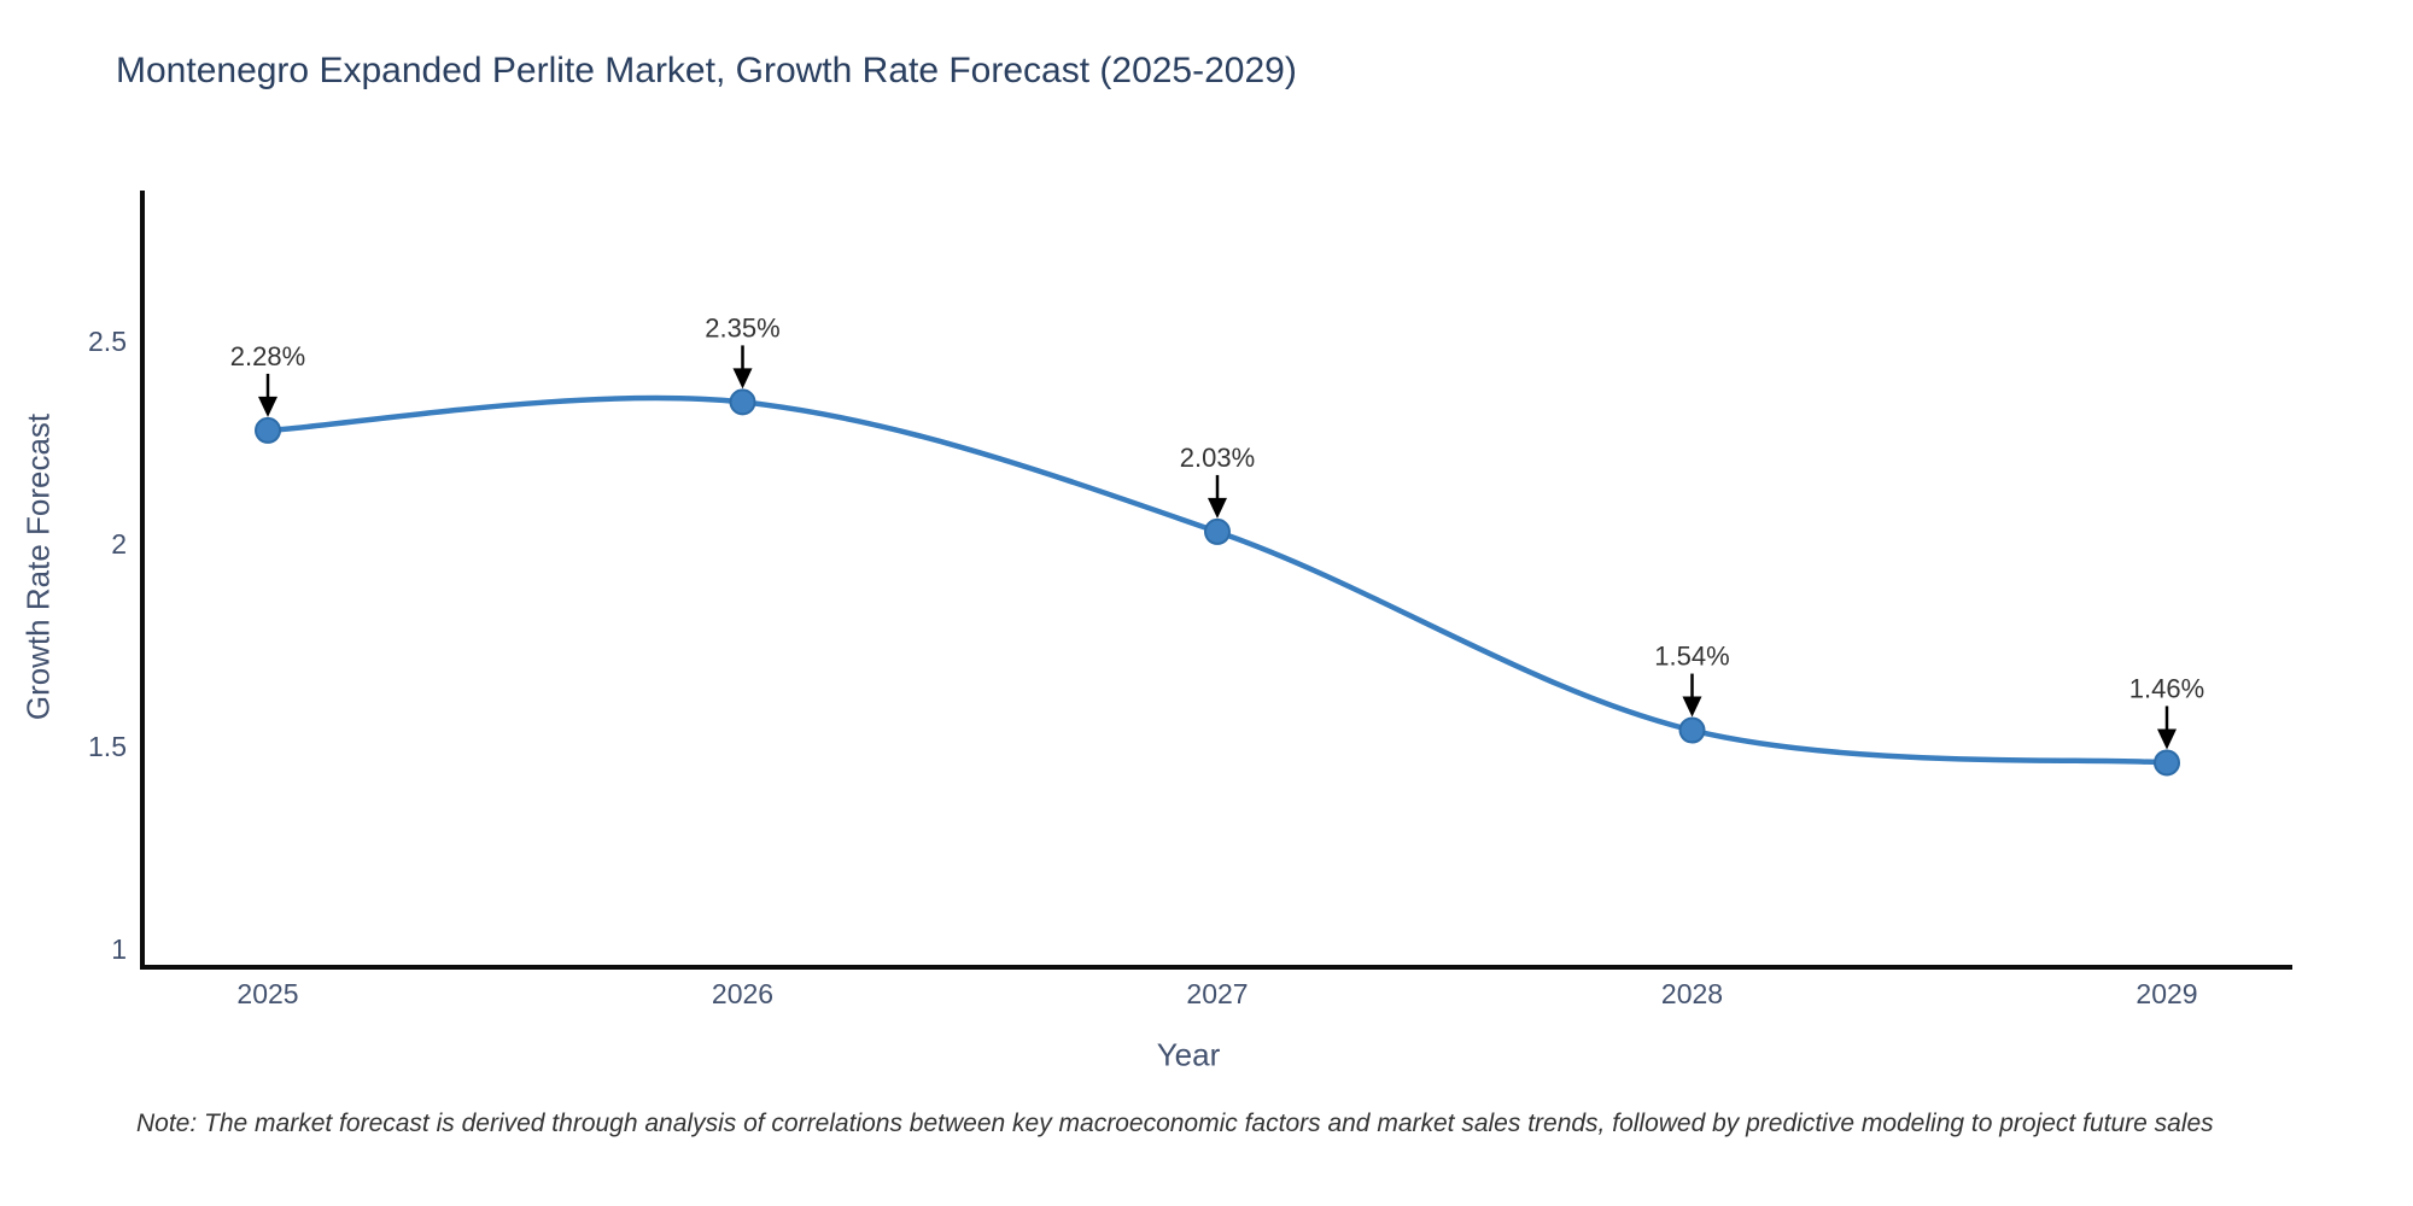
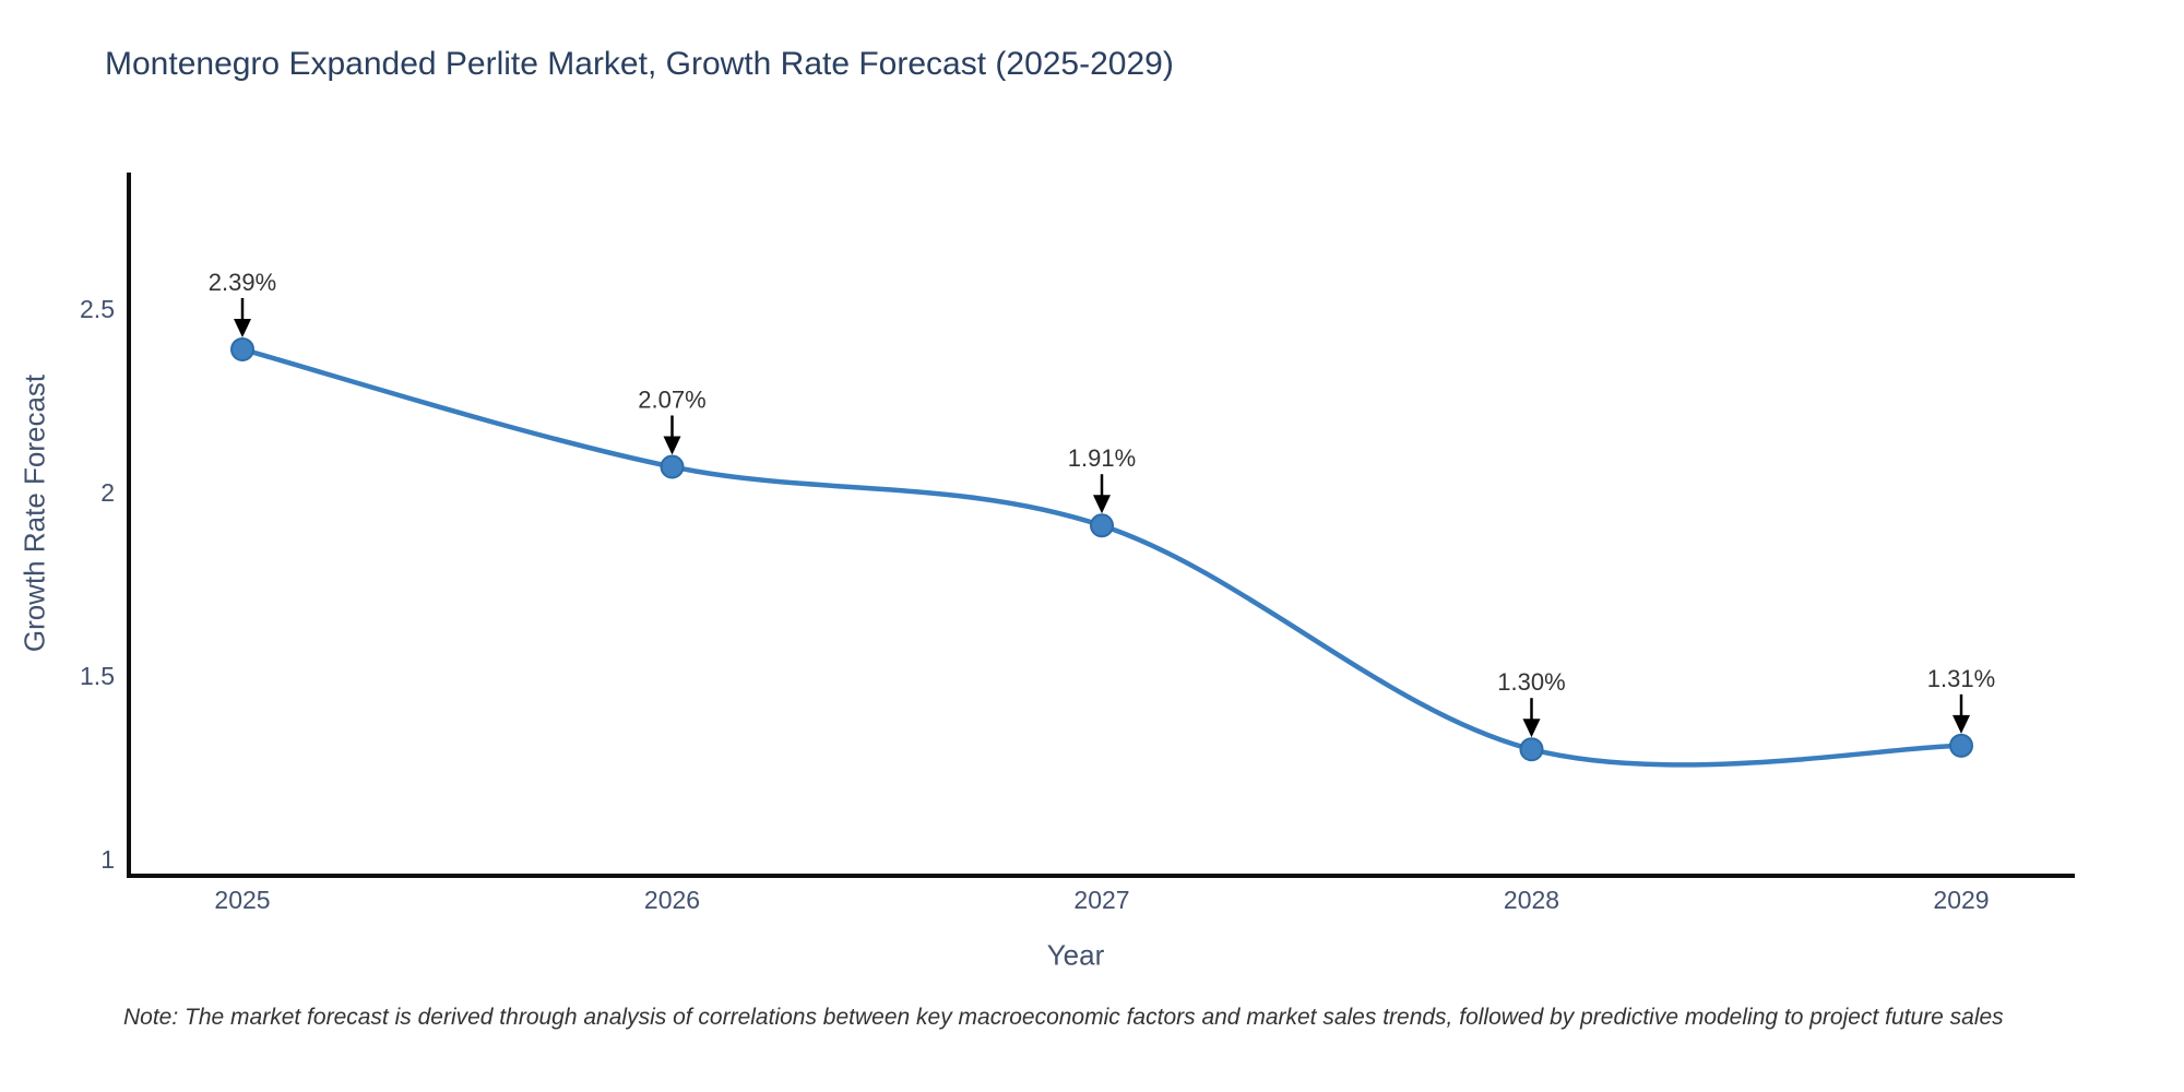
2025: 2.28% -> 2.39%
2026: 2.35% -> 2.07%
2027: 2.03% -> 1.91%
2028: 1.54% -> 1.30%
2029: 1.46% -> 1.31%
